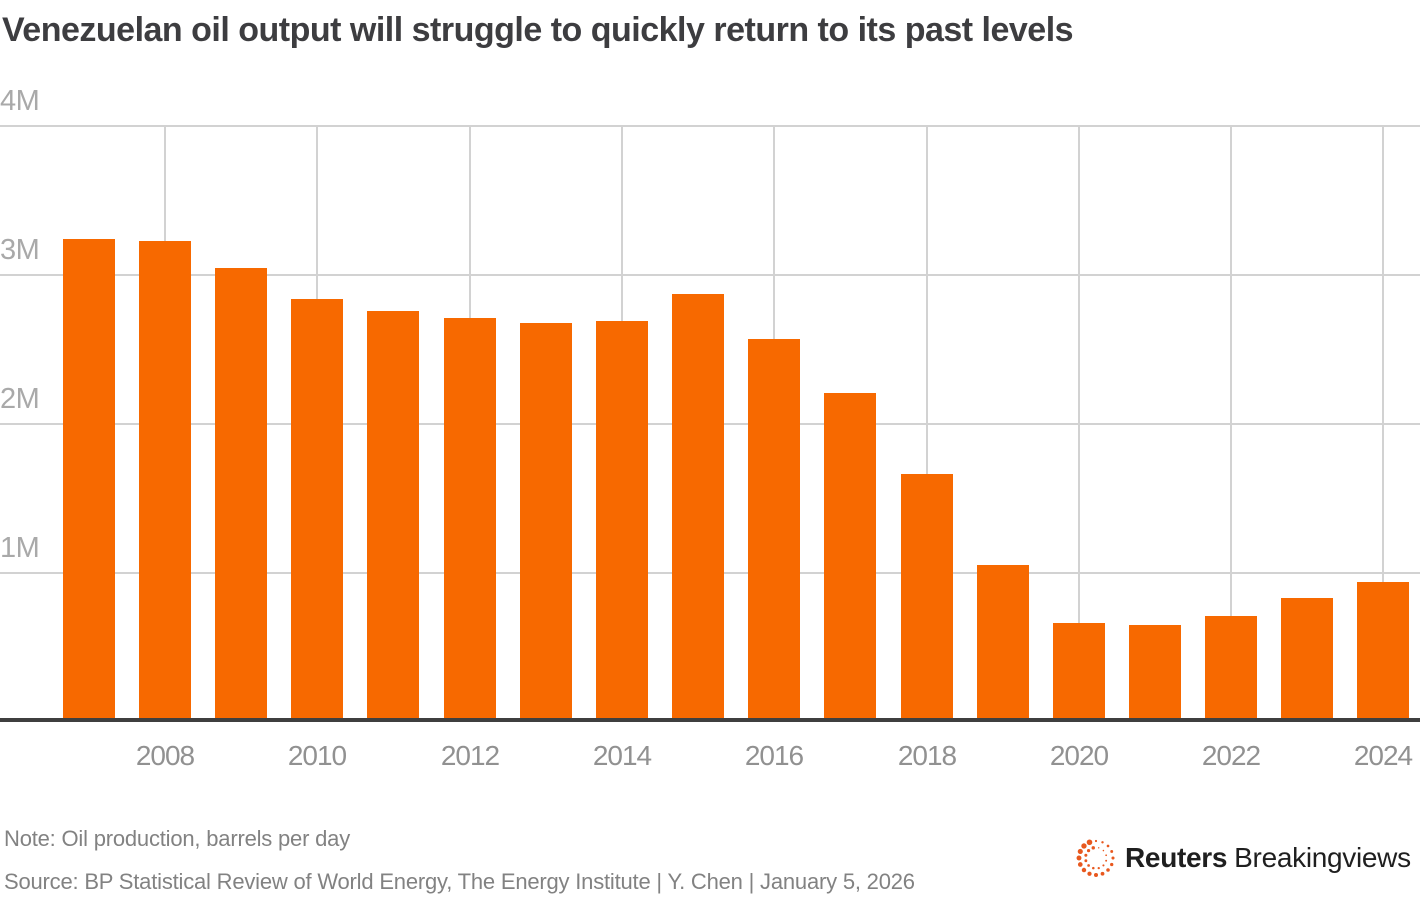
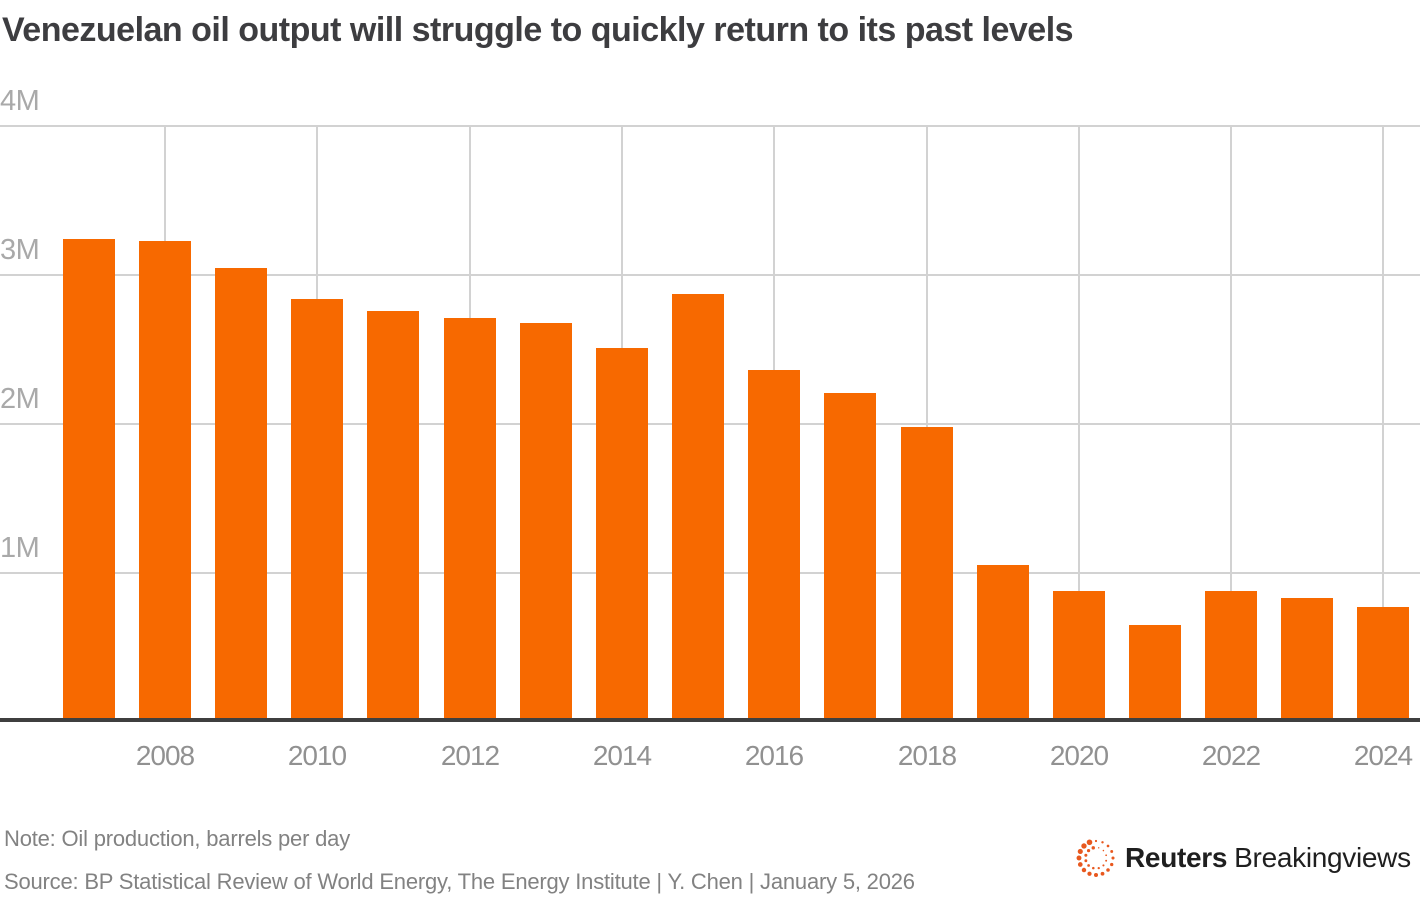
2014: 2.69M -> 2.51M
2016: 2.57M -> 2.36M
2018: 1.66M -> 1.98M
2020: 0.66M -> 0.88M
2022: 0.71M -> 0.88M
2024: 0.94M -> 0.77M
